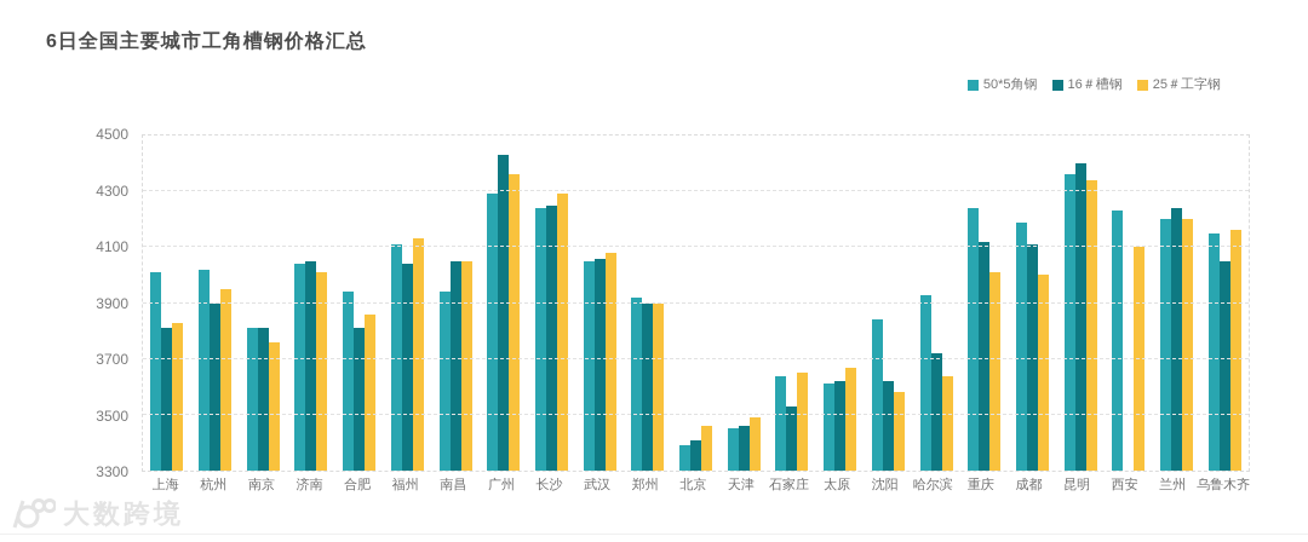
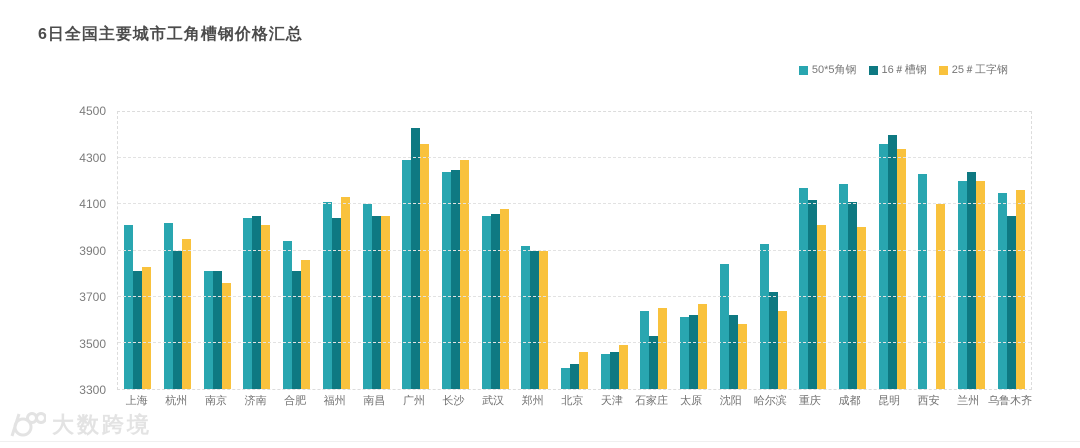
50*5角钢/南昌: 3940 -> 4100
50*5角钢/重庆: 4240 -> 4170
